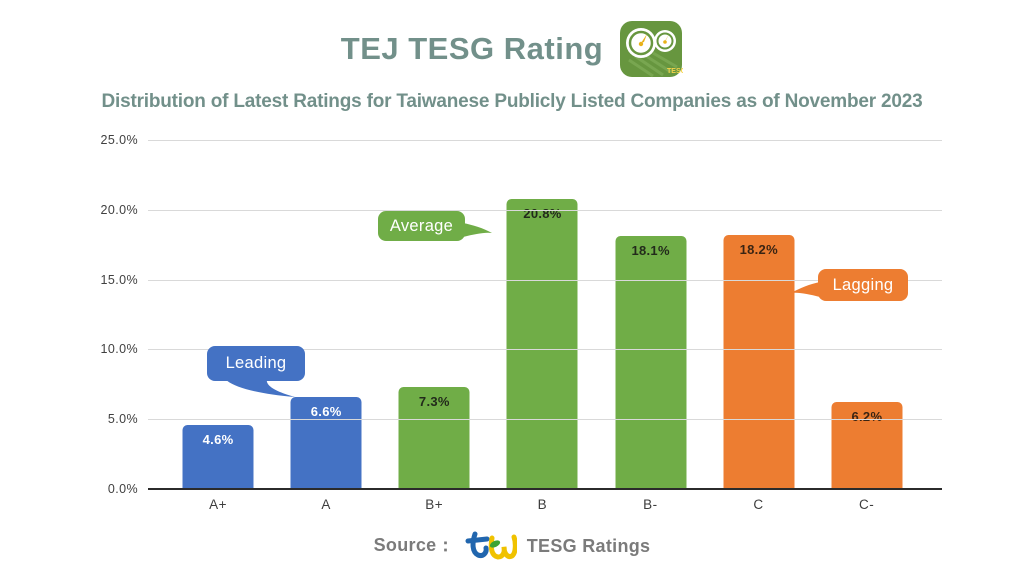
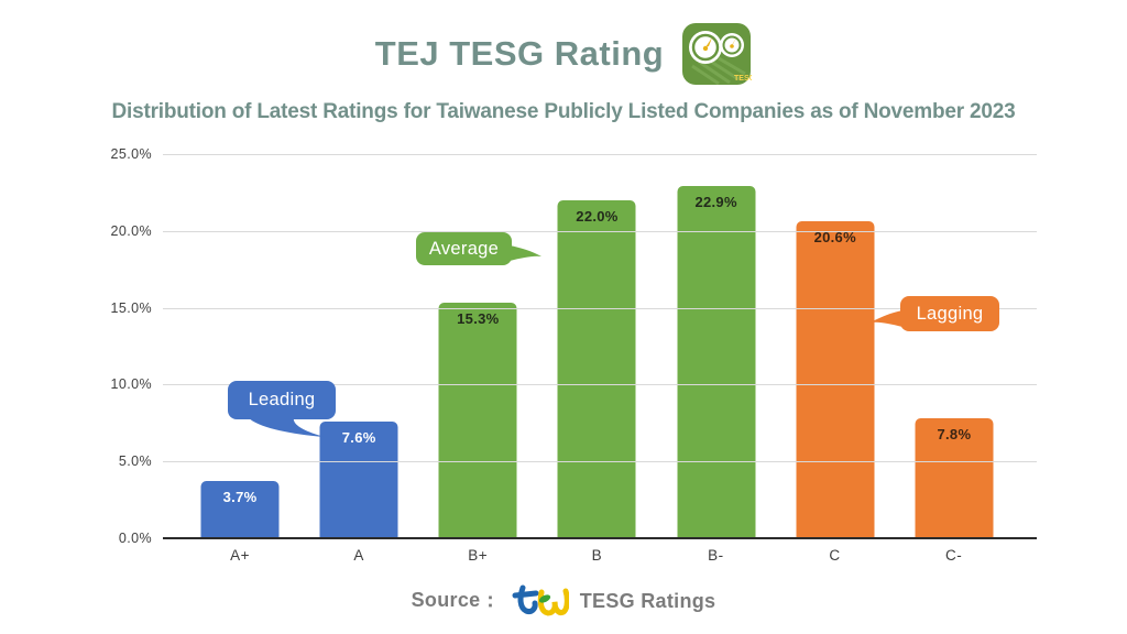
A+: 4.6% -> 3.7%
A: 6.6% -> 7.6%
B+: 7.3% -> 15.3%
B: 20.8% -> 22.0%
B-: 18.1% -> 22.9%
C: 18.2% -> 20.6%
C-: 6.2% -> 7.8%
